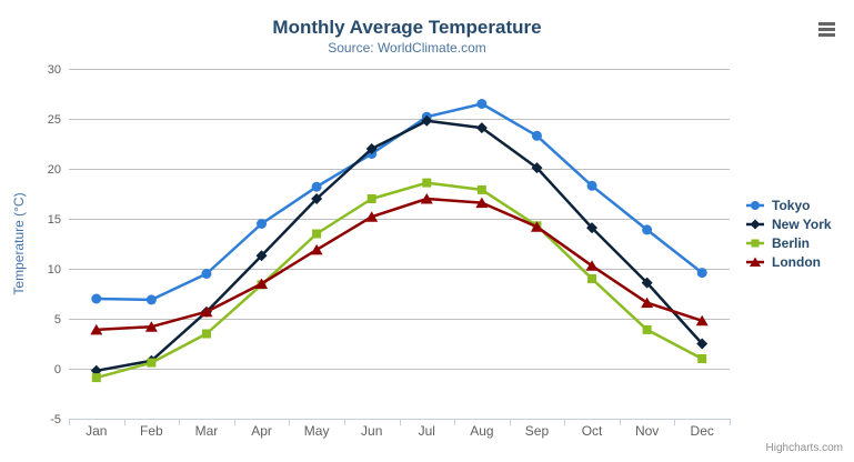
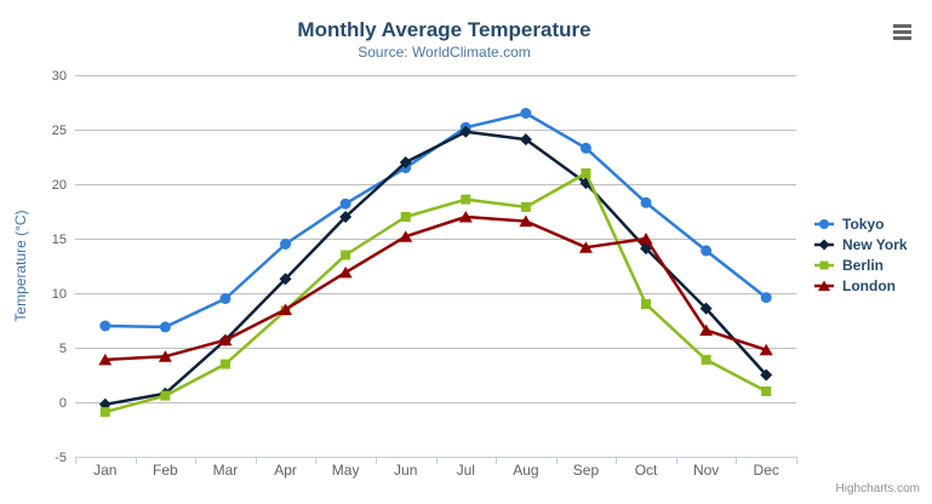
Berlin/Sep: 14 -> 21
London/Oct: 10 -> 15
